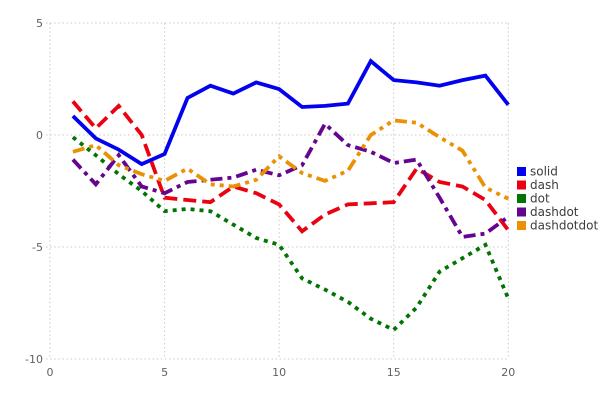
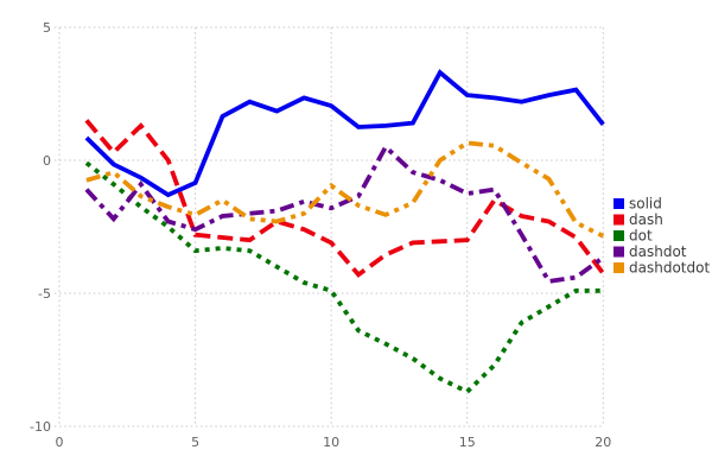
dot/20: -7.3 -> -4.9
